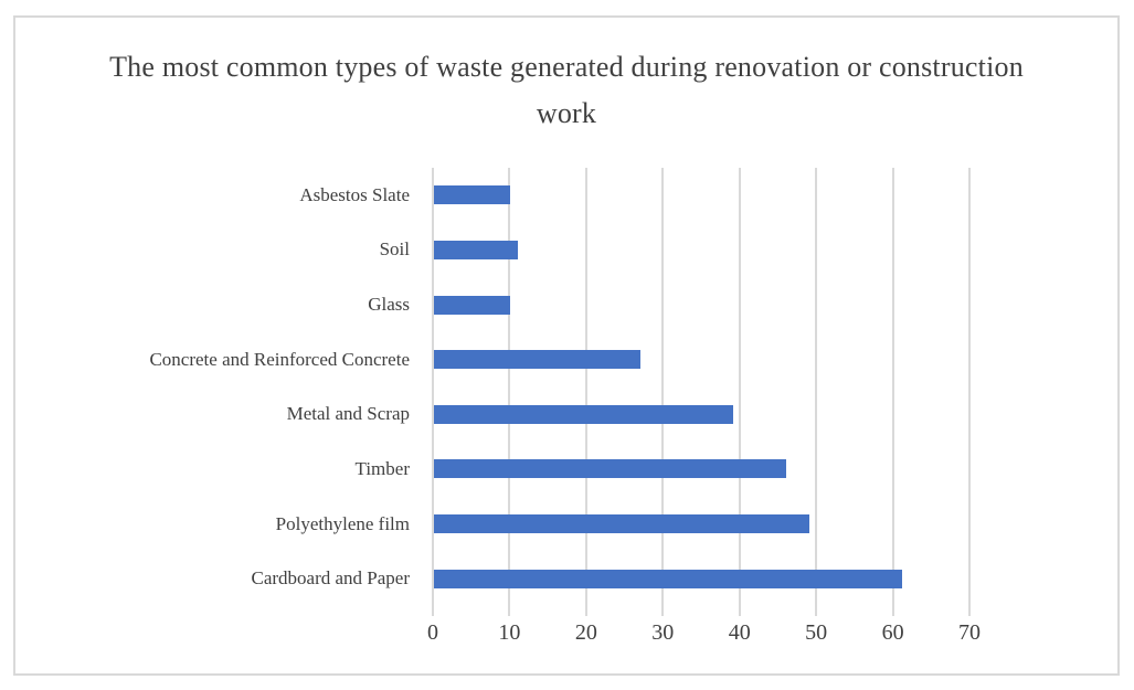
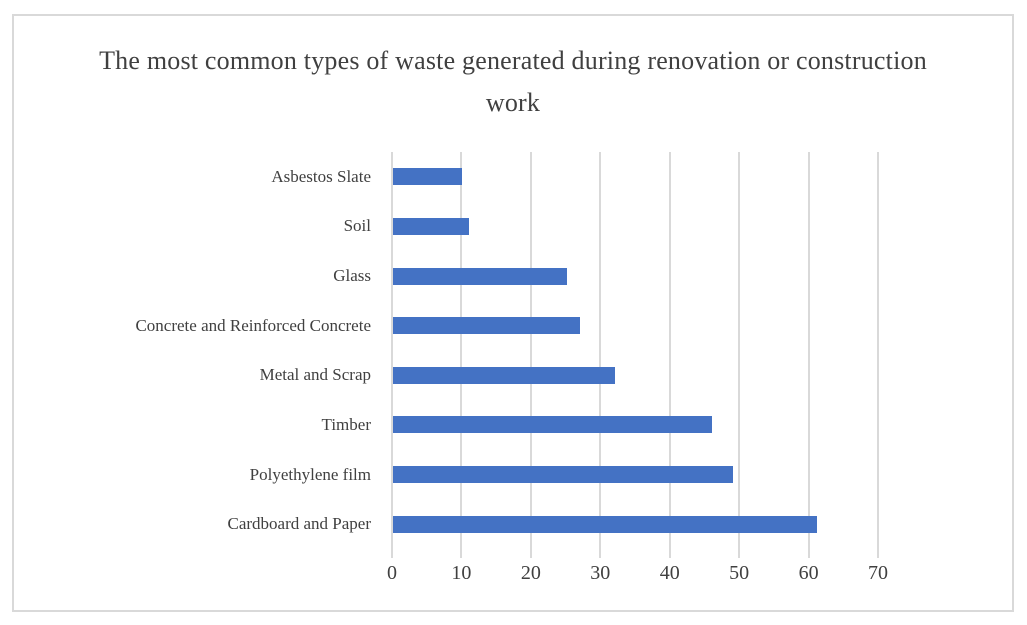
Glass: 10 -> 25
Metal and Scrap: 39 -> 32
